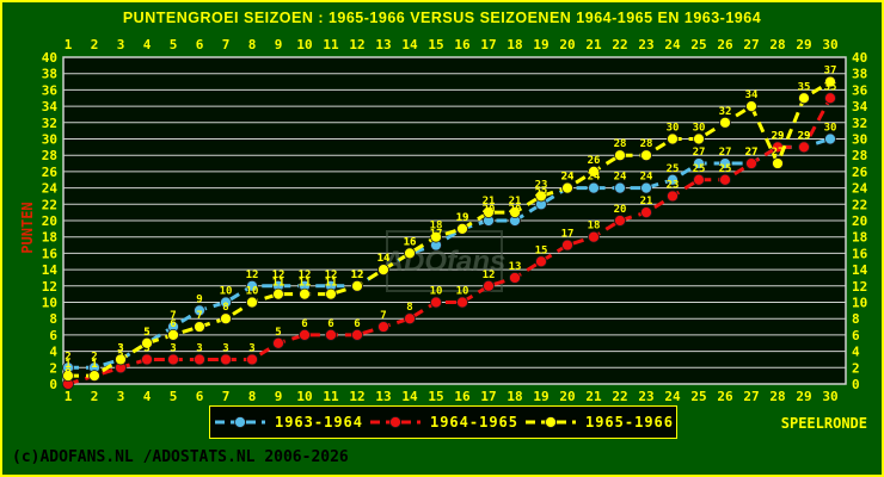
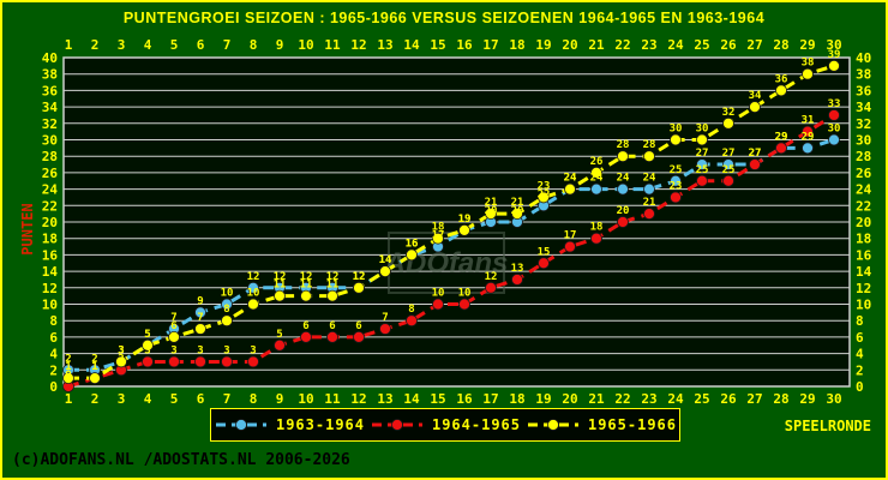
1965-1966/28: 27 -> 36
1964-1965/29: 29 -> 31
1965-1966/29: 35 -> 38
1964-1965/30: 35 -> 33
1965-1966/30: 37 -> 39
